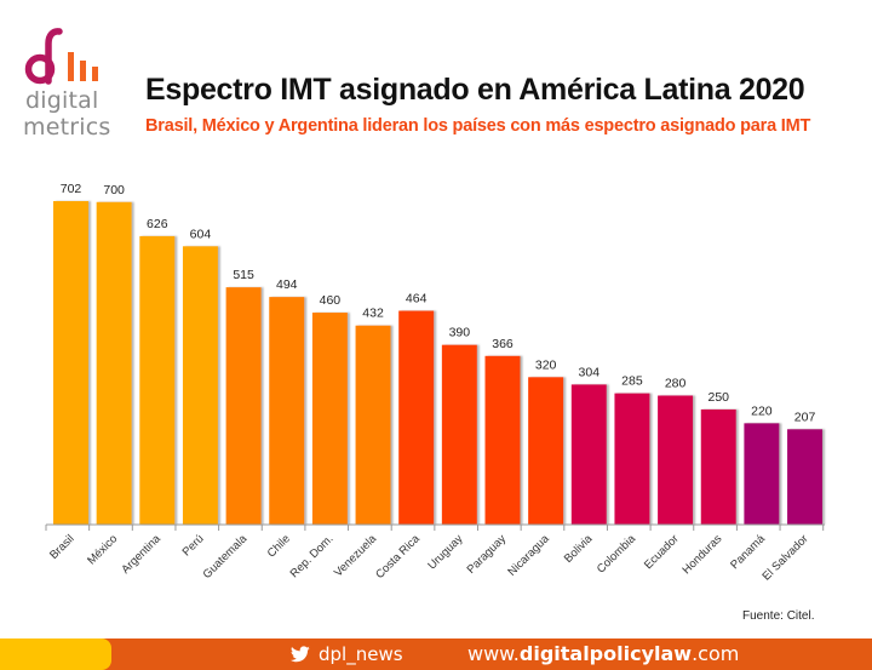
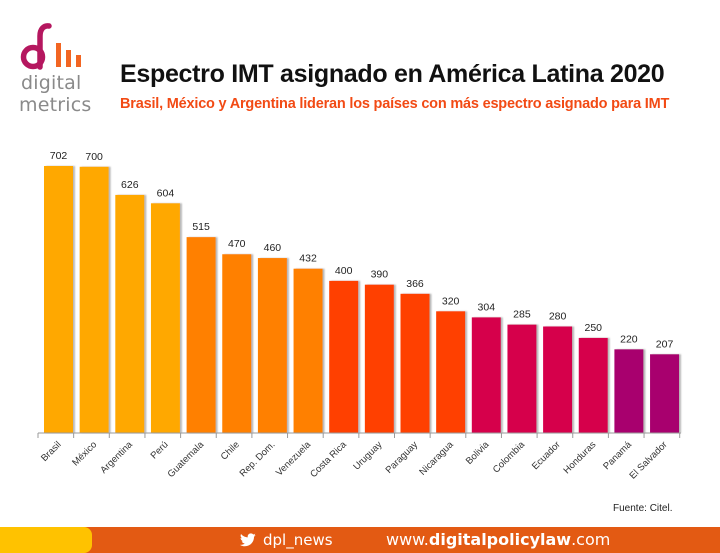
Chile: 494 -> 470
Costa Rica: 464 -> 400
